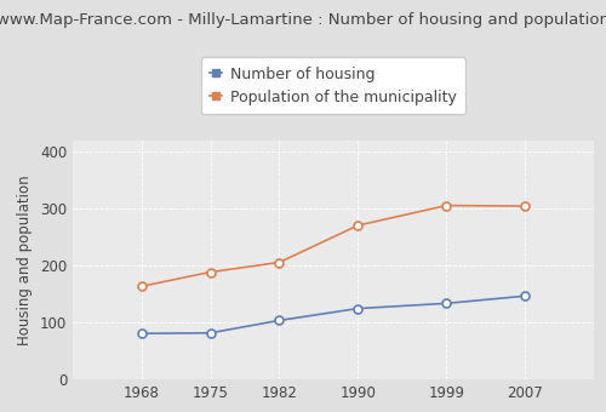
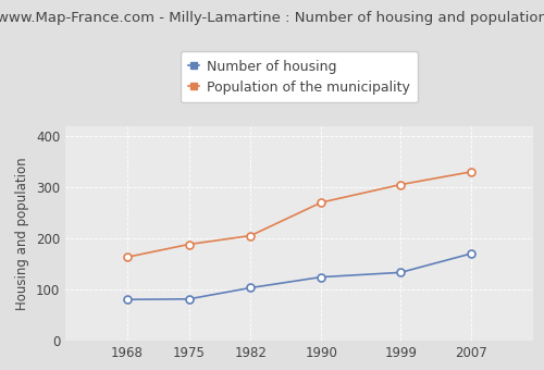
Number of housing/2007: 146 -> 170
Population of the municipality/2007: 304 -> 330
